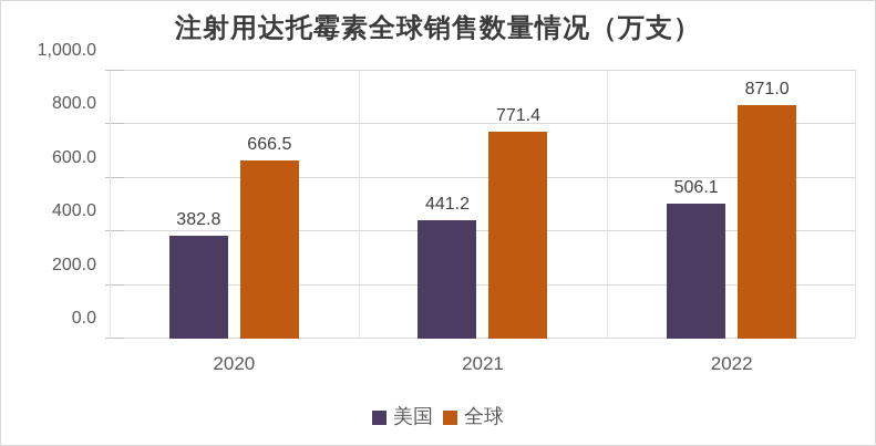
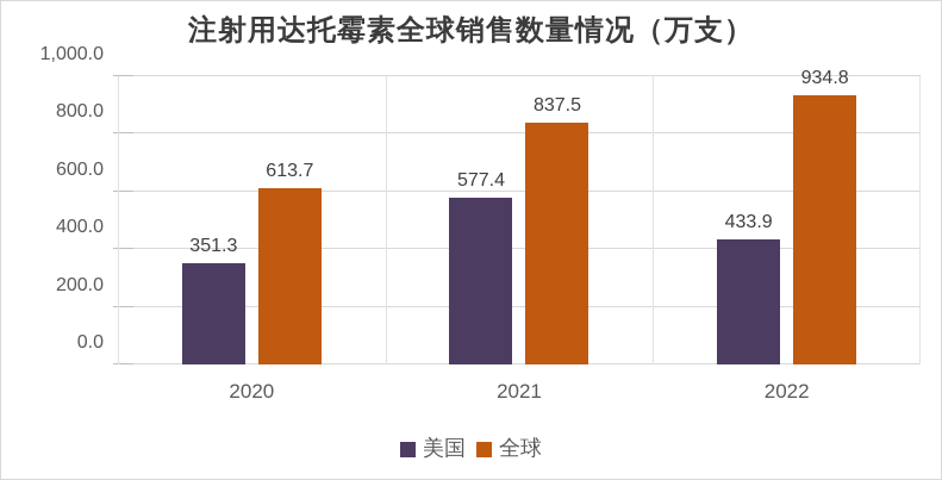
美国/2020: 382.8 -> 351.3
全球/2020: 666.5 -> 613.7
美国/2021: 441.2 -> 577.4
全球/2021: 771.4 -> 837.5
美国/2022: 506.1 -> 433.9
全球/2022: 871.0 -> 934.8
